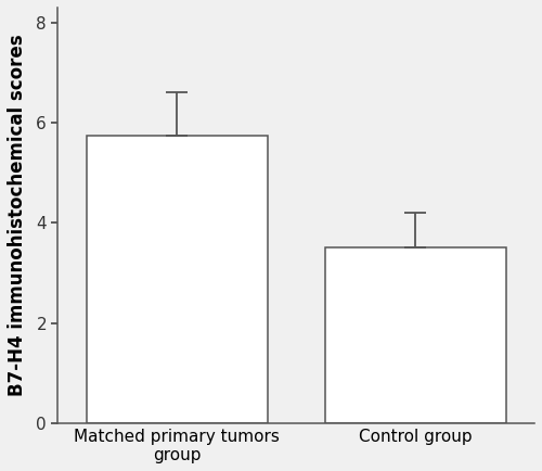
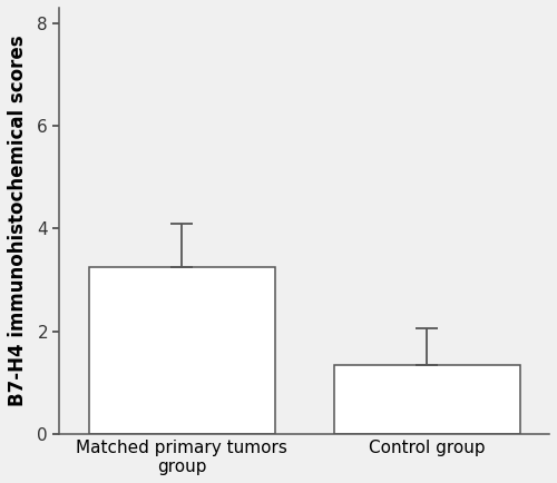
Matched primary tumors group: 5.75 -> 3.25
Control group: 3.50 -> 1.35
